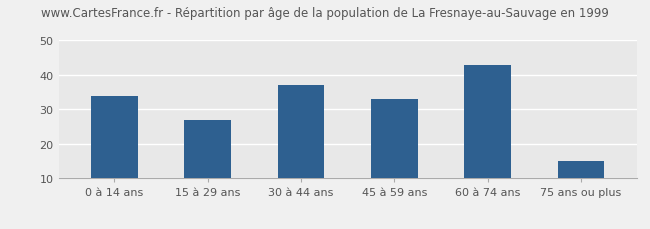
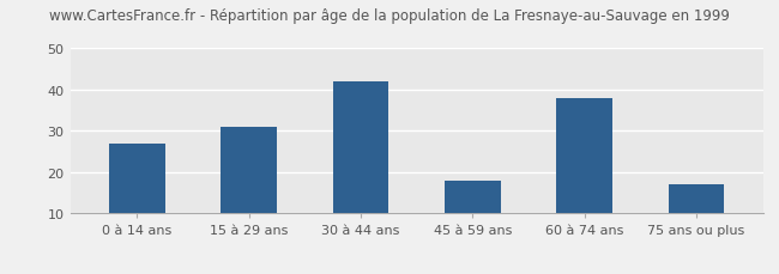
0 à 14 ans: 34 -> 27
15 à 29 ans: 27 -> 31
30 à 44 ans: 37 -> 42
45 à 59 ans: 33 -> 18
60 à 74 ans: 43 -> 38
75 ans ou plus: 15 -> 17
